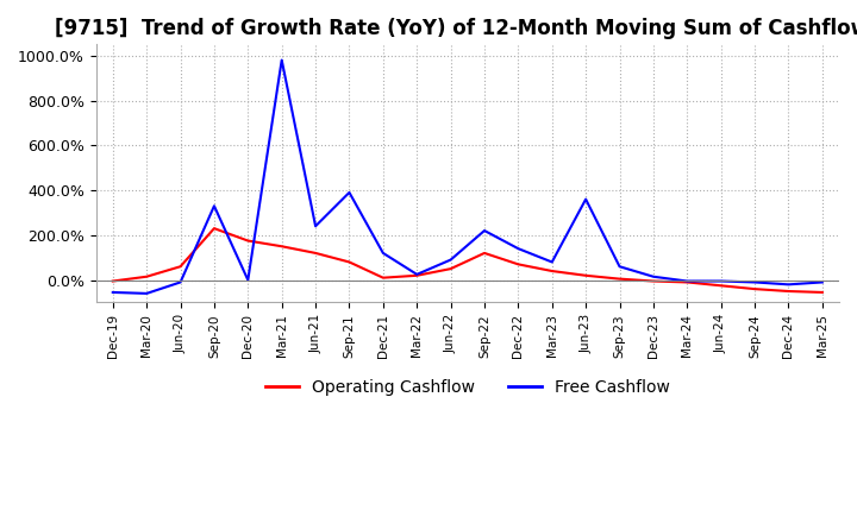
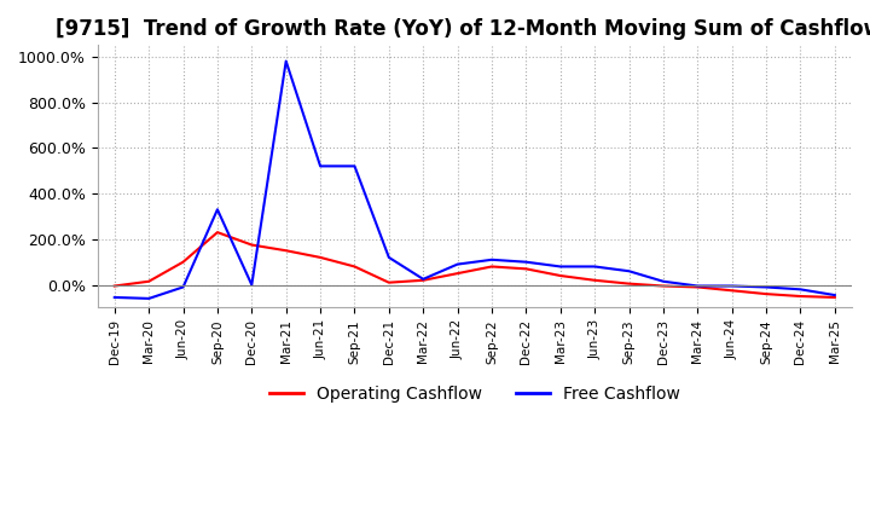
Operating Cashflow/Jun-20: 60% -> 100%
Free Cashflow/Jun-21: 240% -> 520%
Free Cashflow/Sep-21: 390% -> 520%
Operating Cashflow/Sep-22: 120% -> 80%
Free Cashflow/Sep-22: 220% -> 110%
Free Cashflow/Dec-22: 140% -> 100%
Free Cashflow/Jun-23: 360% -> 80%
Free Cashflow/Mar-25: -10% -> -40%
